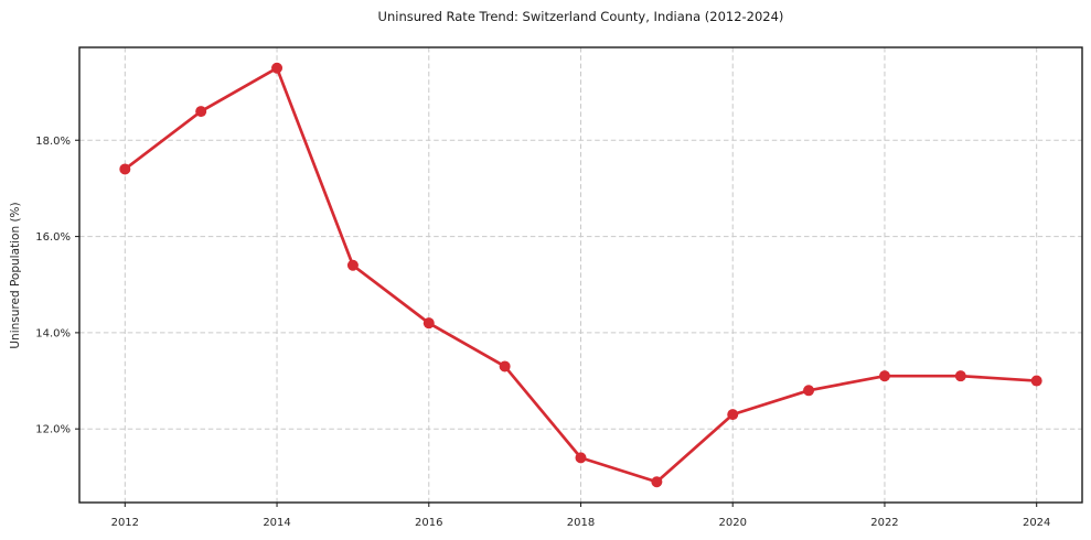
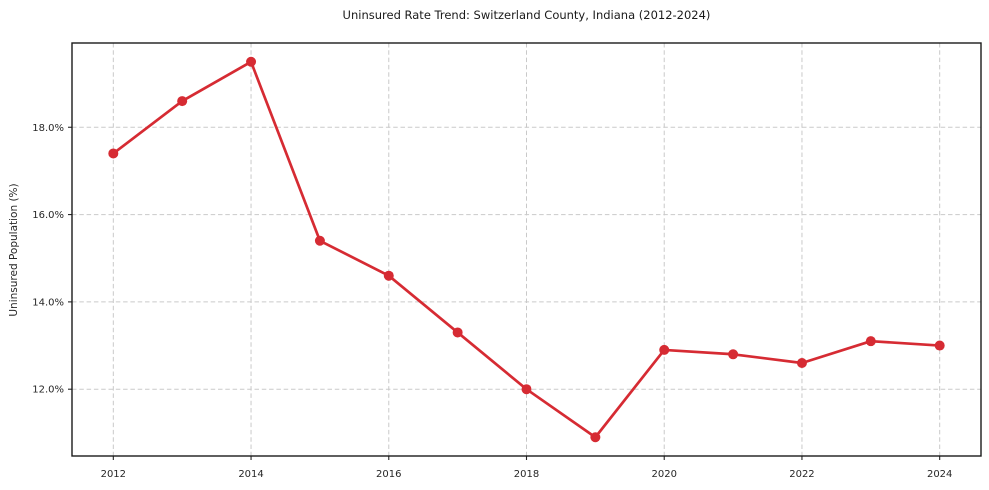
2016: 14.2% -> 14.6%
2018: 11.4% -> 12.0%
2020: 12.3% -> 12.9%
2022: 13.1% -> 12.6%
